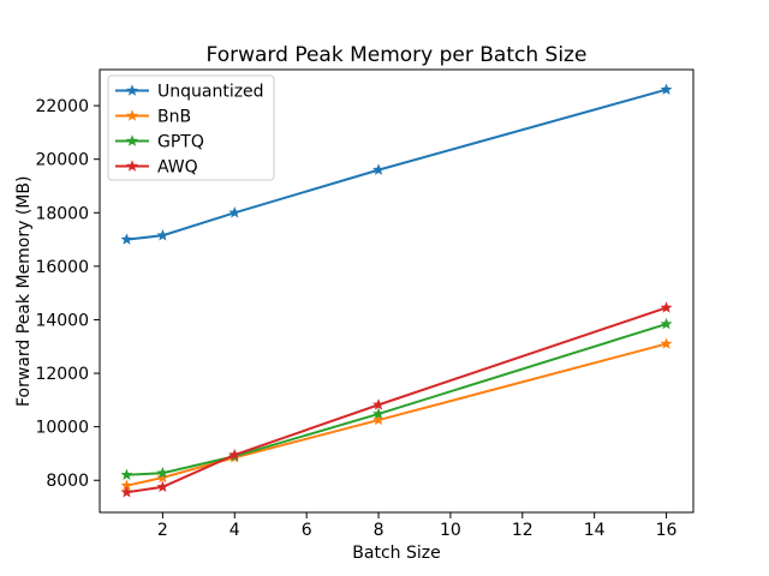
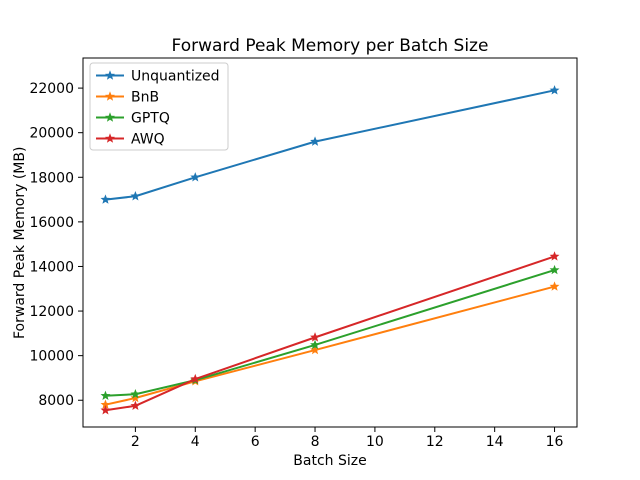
Unquantized/16: 22600 -> 21900
